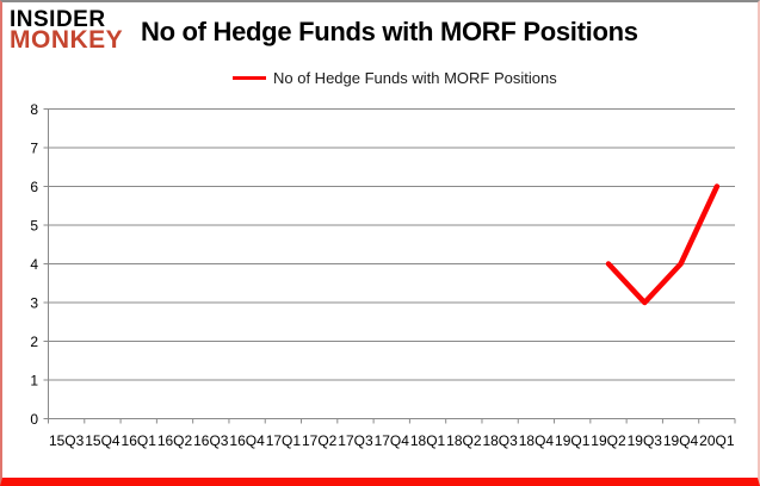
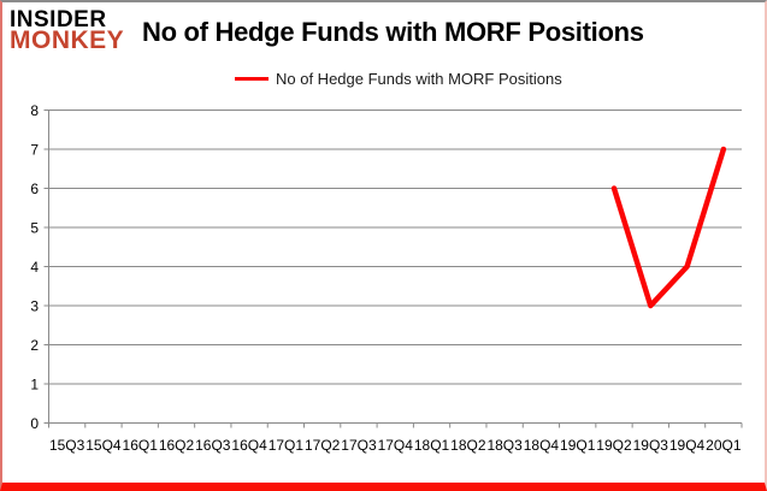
19Q2: 4 -> 6
20Q1: 6 -> 7
